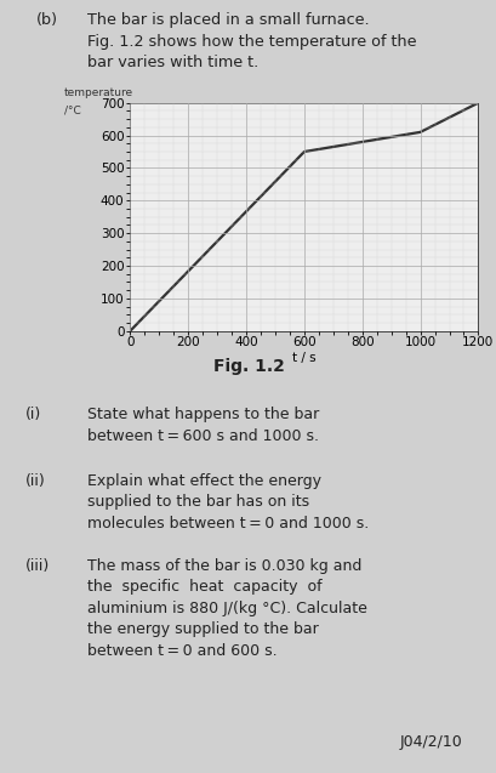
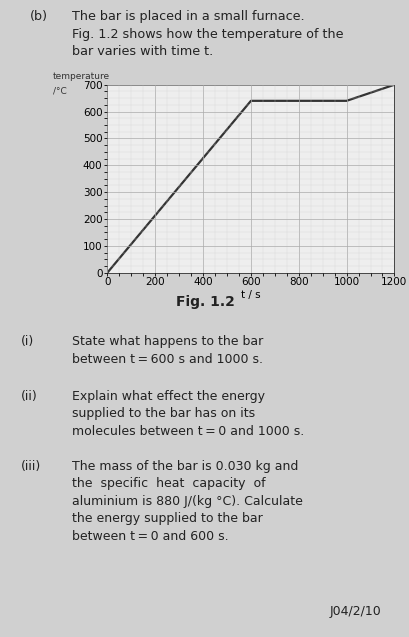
600: 550 -> 640
1000: 610 -> 640
